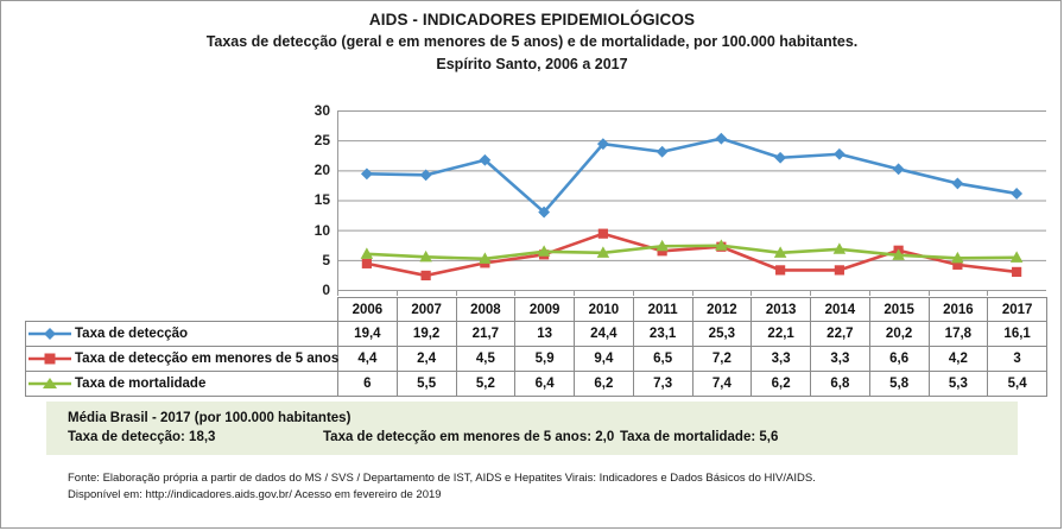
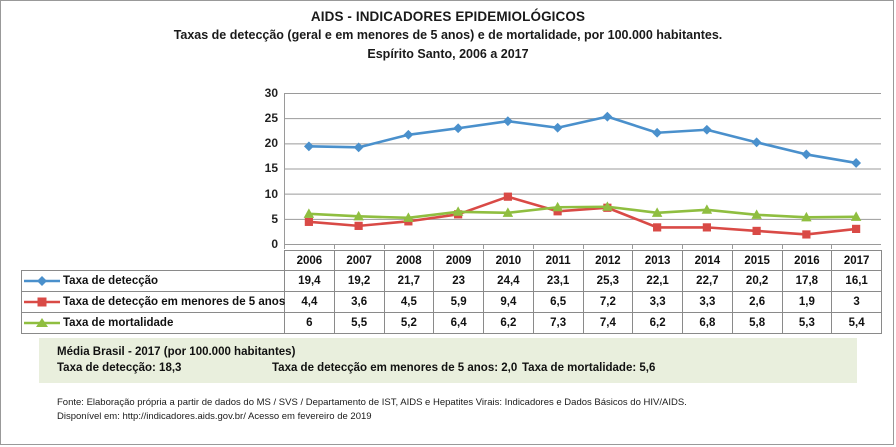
Taxa de detecção em menores de 5 anos/2007: 2,4 -> 3,6
Taxa de detecção/2009: 13 -> 23
Taxa de detecção em menores de 5 anos/2015: 6,6 -> 2,6
Taxa de detecção em menores de 5 anos/2016: 4,2 -> 1,9
